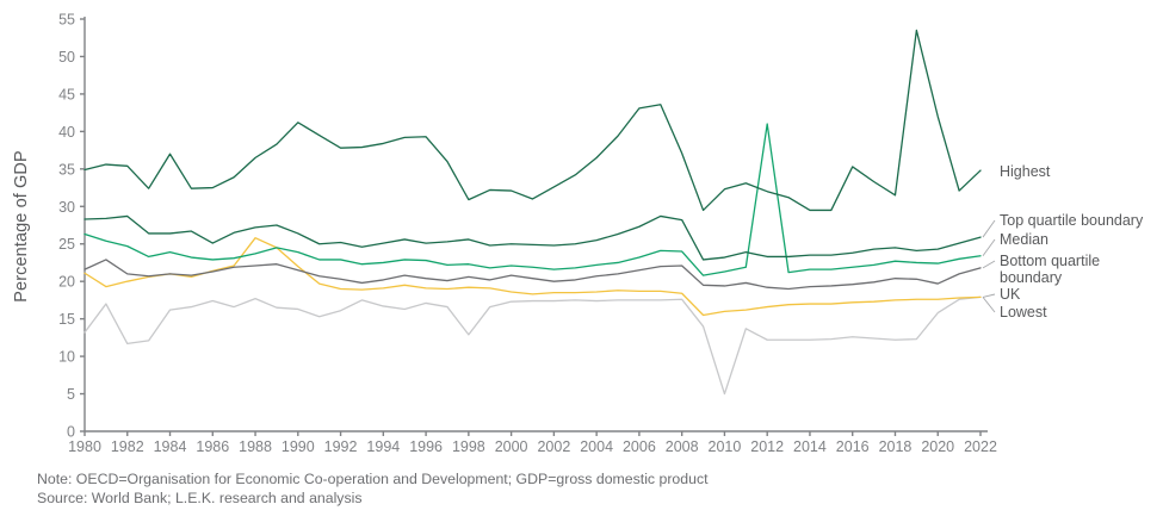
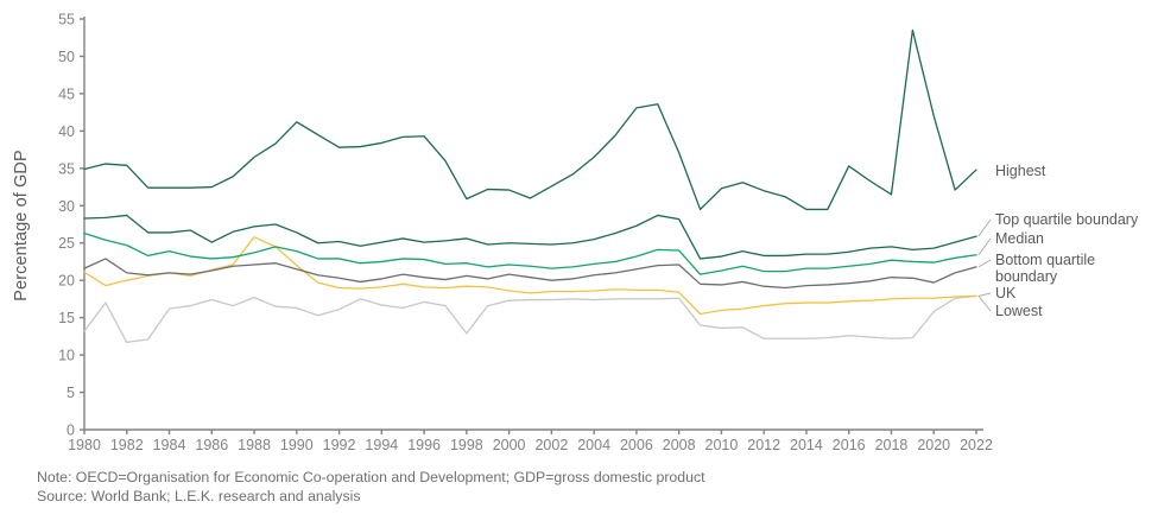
Highest/1984: 37 -> 32
Lowest/2010: 5 -> 14
Median/2012: 41 -> 21
